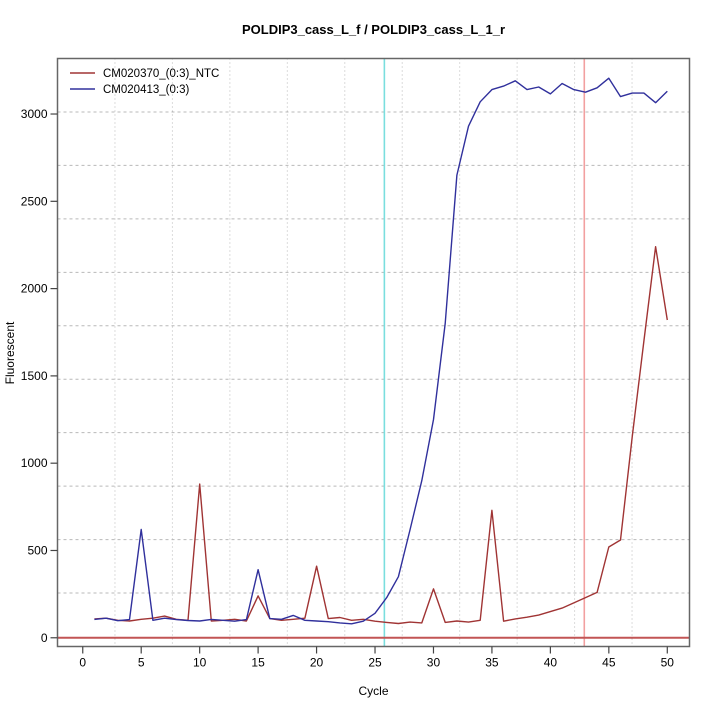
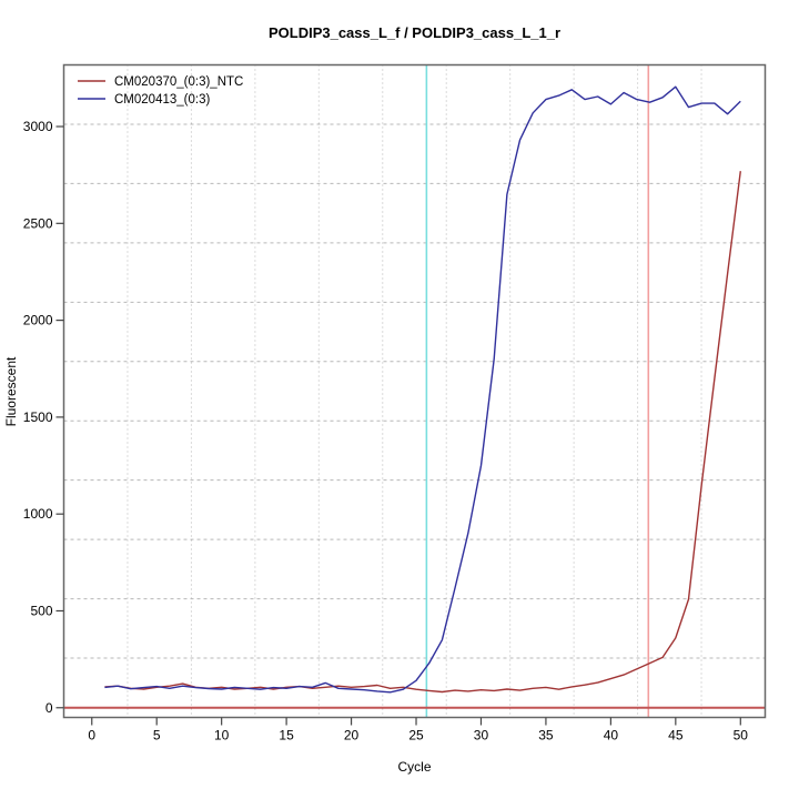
CM020413_(0:3)/5: 620 -> 110
CM020370_(0:3)_NTC/10: 880 -> 110
CM020370_(0:3)_NTC/15: 240 -> 110
CM020413_(0:3)/15: 390 -> 100
CM020370_(0:3)_NTC/20: 410 -> 110
CM020370_(0:3)_NTC/30: 280 -> 90
CM020370_(0:3)_NTC/35: 730 -> 100
CM020370_(0:3)_NTC/45: 520 -> 360
CM020370_(0:3)_NTC/50: 1820 -> 2770
